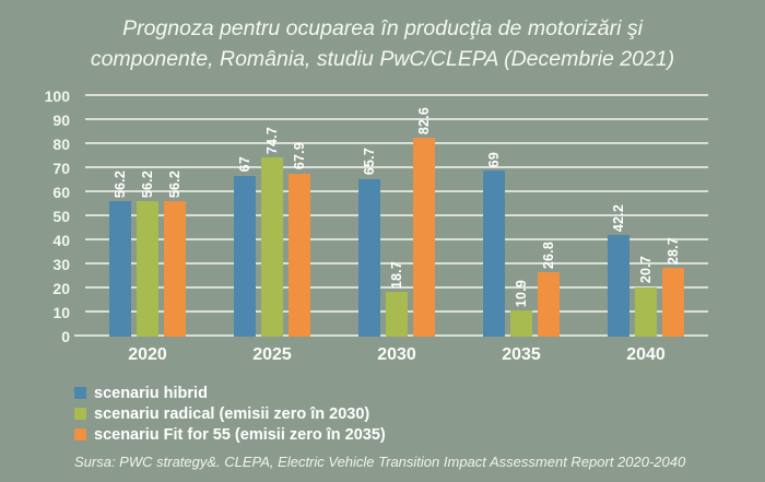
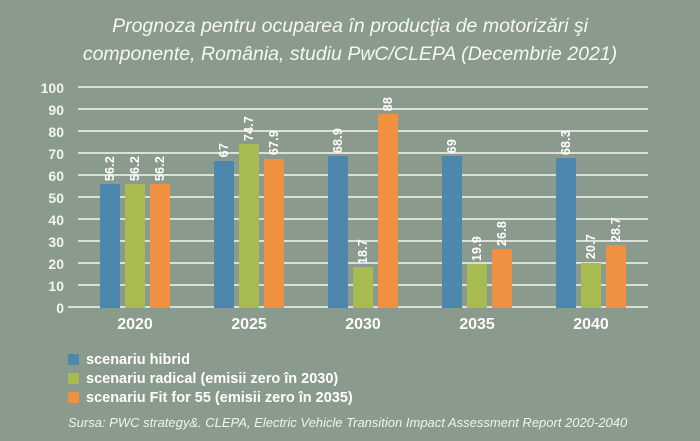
scenariu hibrid/2030: 65.7 -> 68.9
scenariu Fit for 55 (emisii zero în 2035)/2030: 82.6 -> 88
scenariu radical (emisii zero în 2030)/2035: 10.9 -> 19.9
scenariu hibrid/2040: 42.2 -> 68.3
